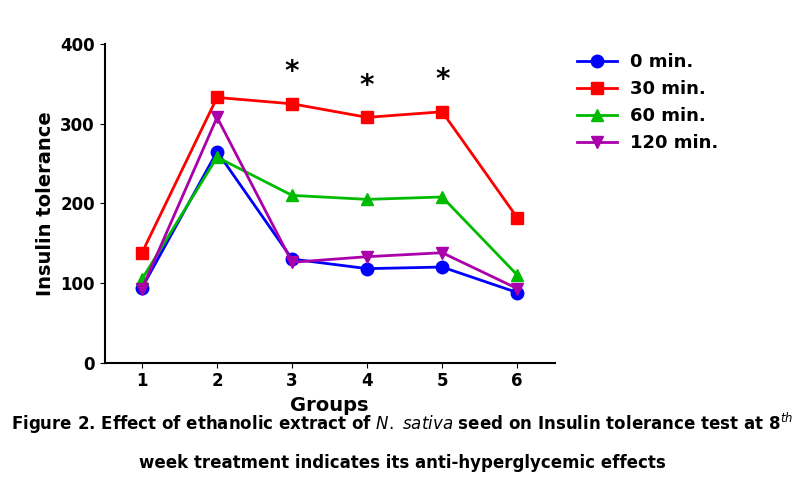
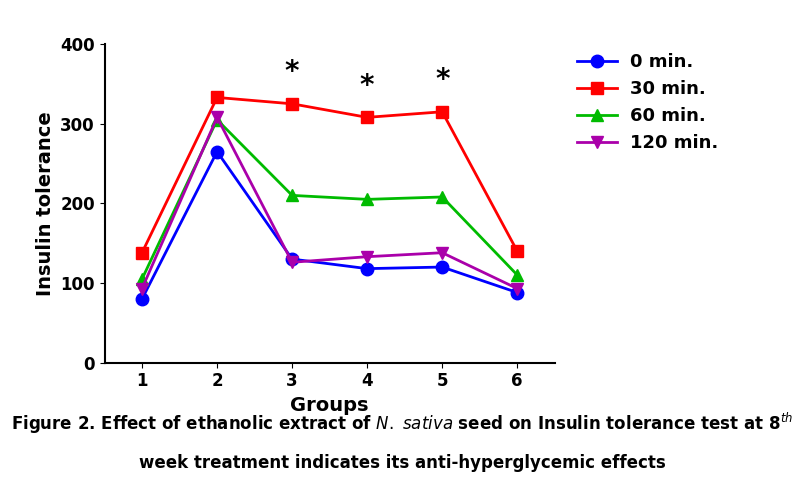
0 min./1: 94 -> 80
60 min./2: 258 -> 305
30 min./6: 182 -> 140
